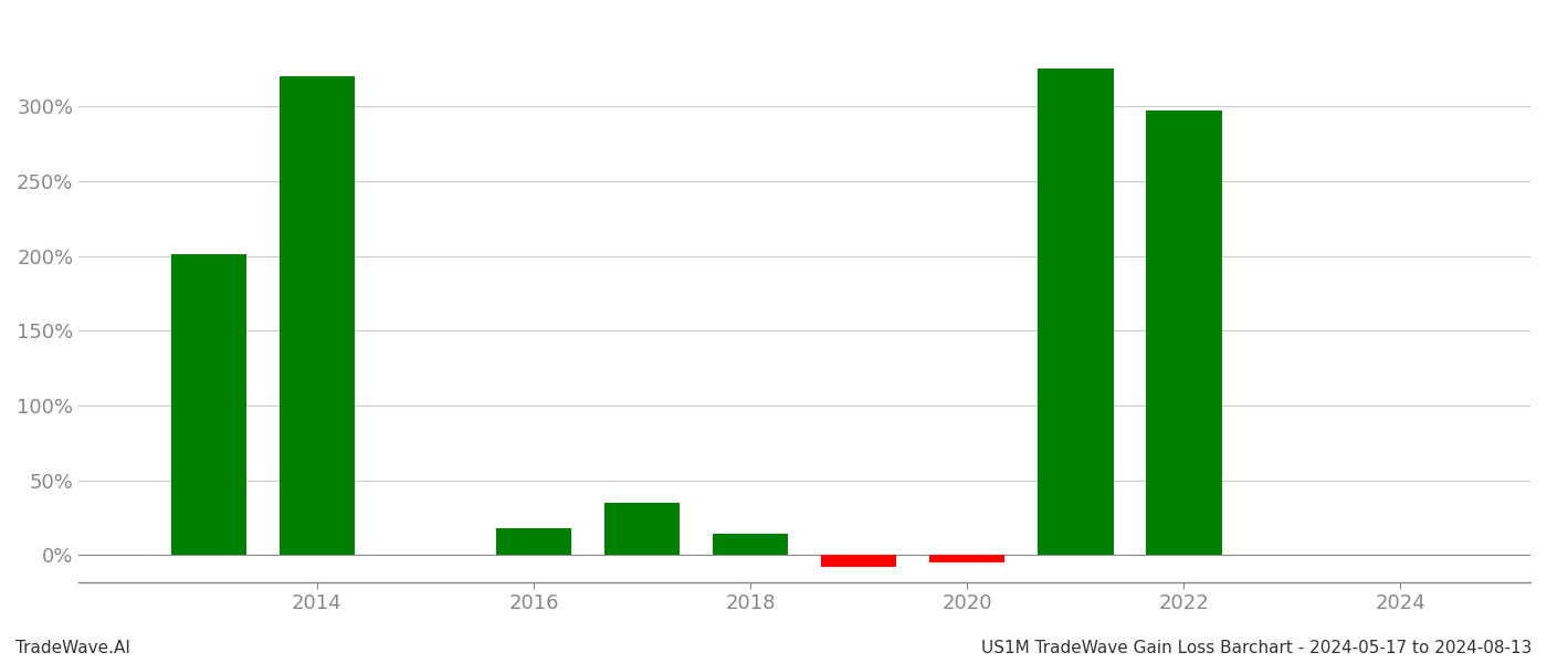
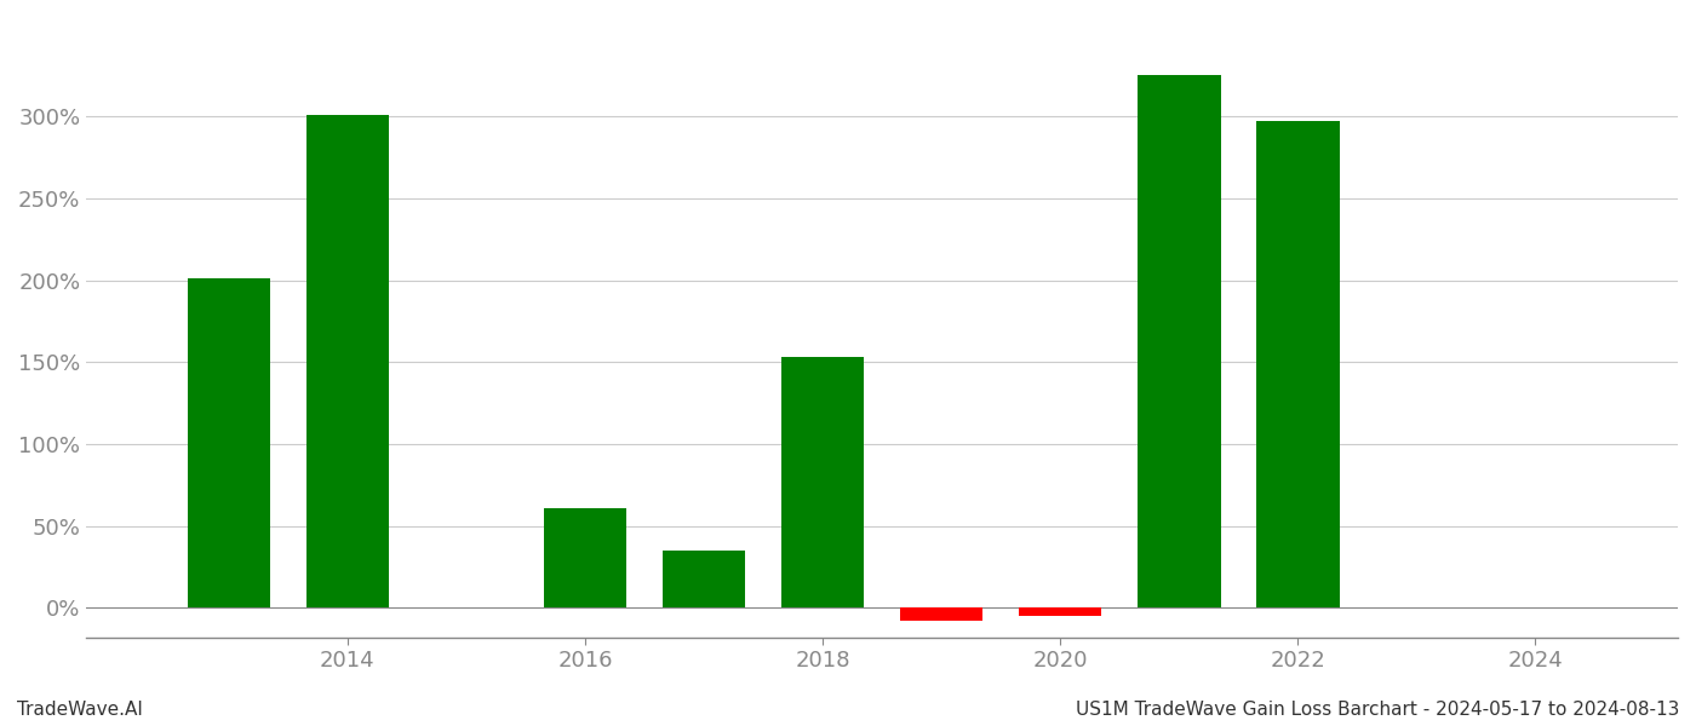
2014: 320% -> 301%
2016: 18% -> 61%
2018: 14% -> 153%
